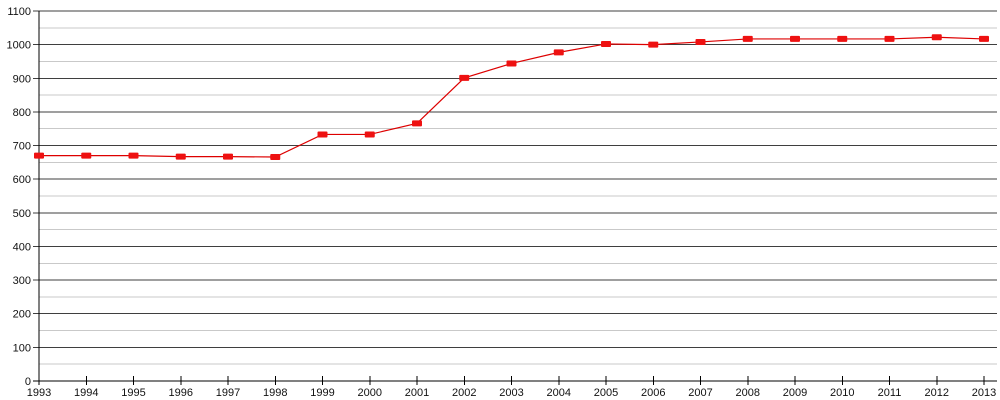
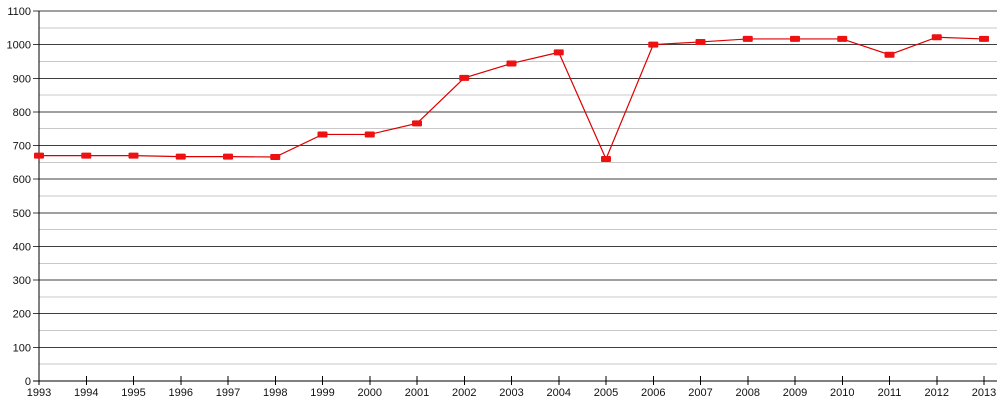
2005: 1000 -> 660
2011: 1020 -> 970
